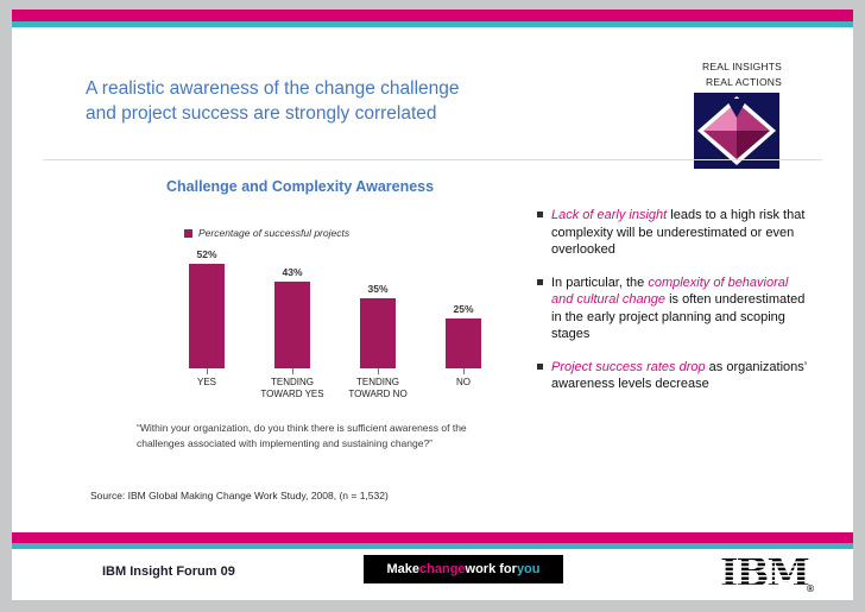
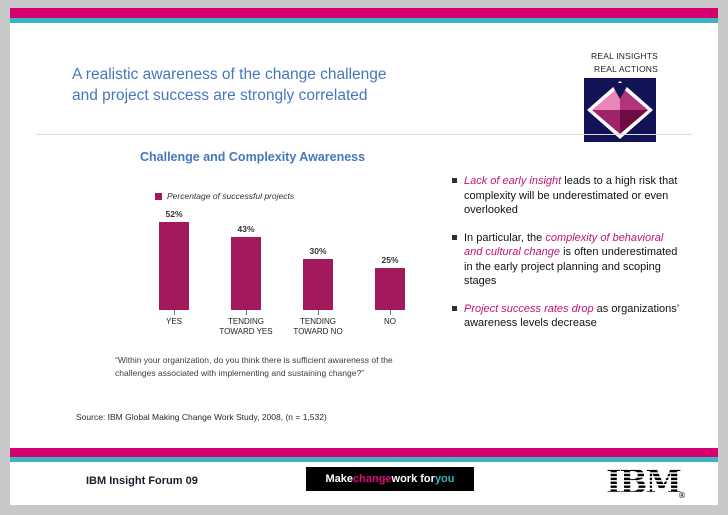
TENDING TOWARD NO: 35% -> 30%
